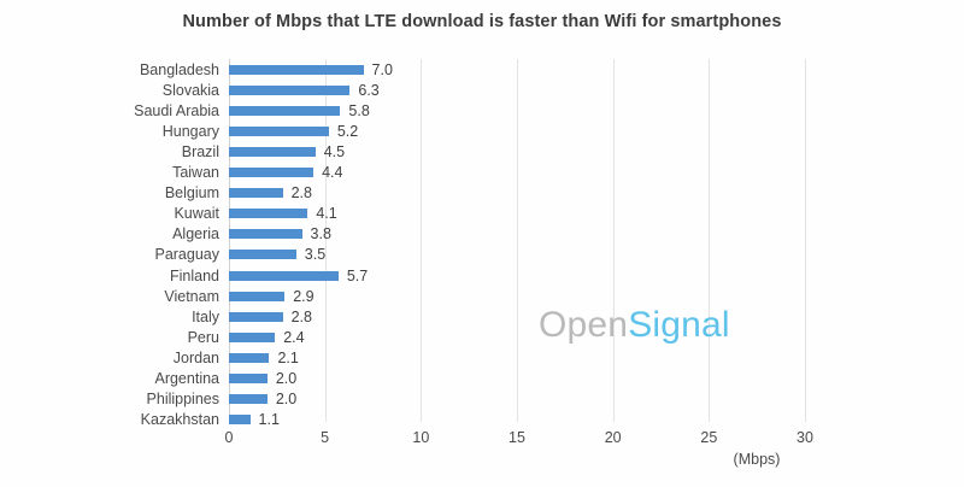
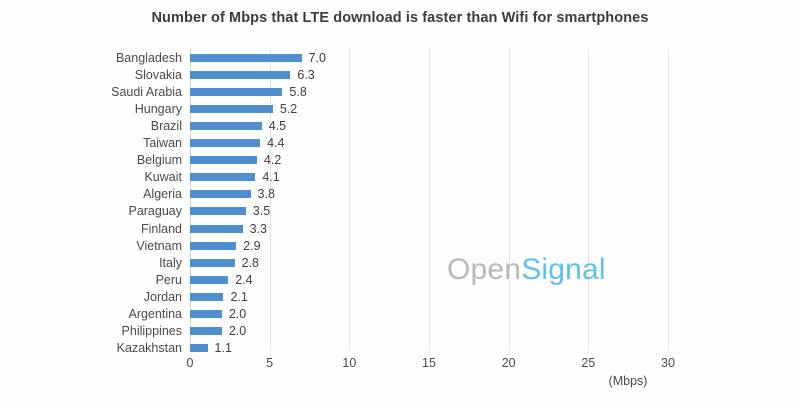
Belgium: 2.8 -> 4.2
Finland: 5.7 -> 3.3
